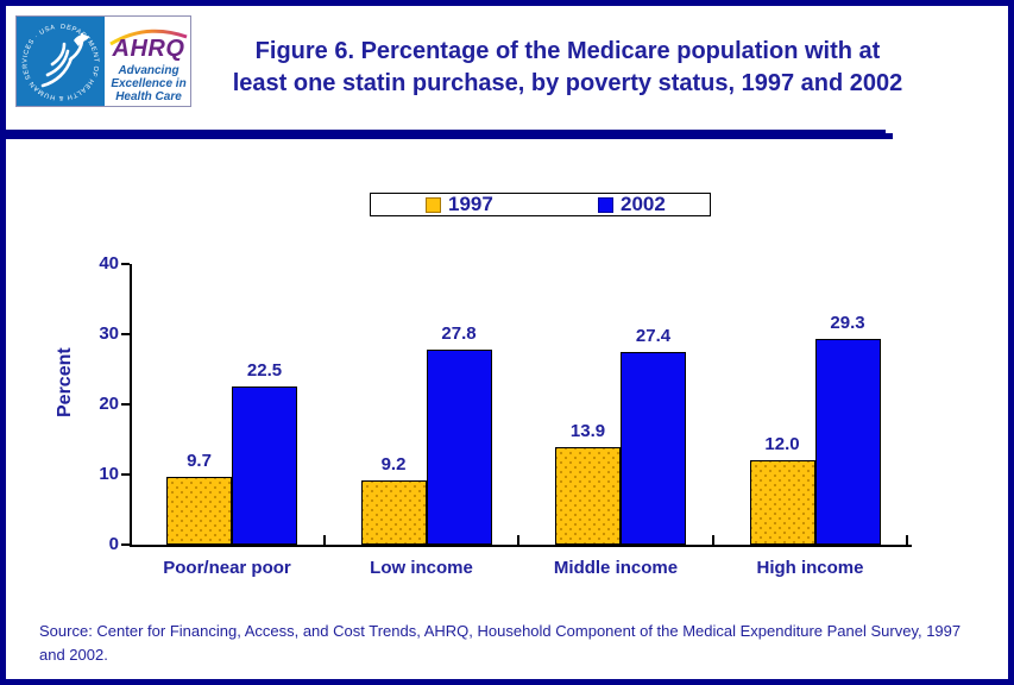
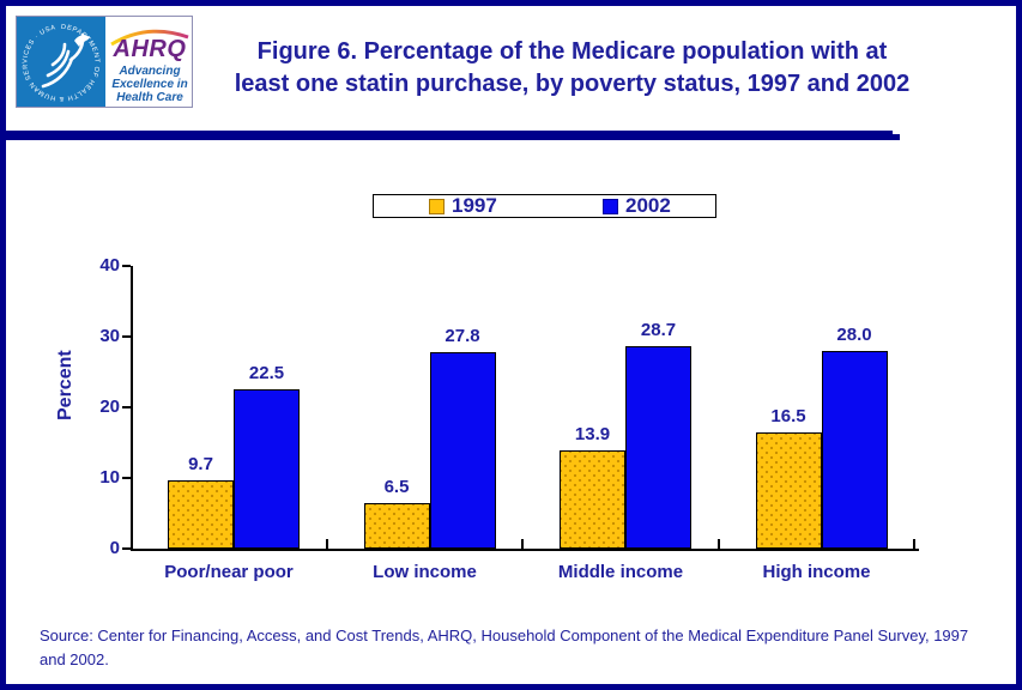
1997/Low income: 9.2 -> 6.5
2002/Middle income: 27.4 -> 28.7
1997/High income: 12.0 -> 16.5
2002/High income: 29.3 -> 28.0
